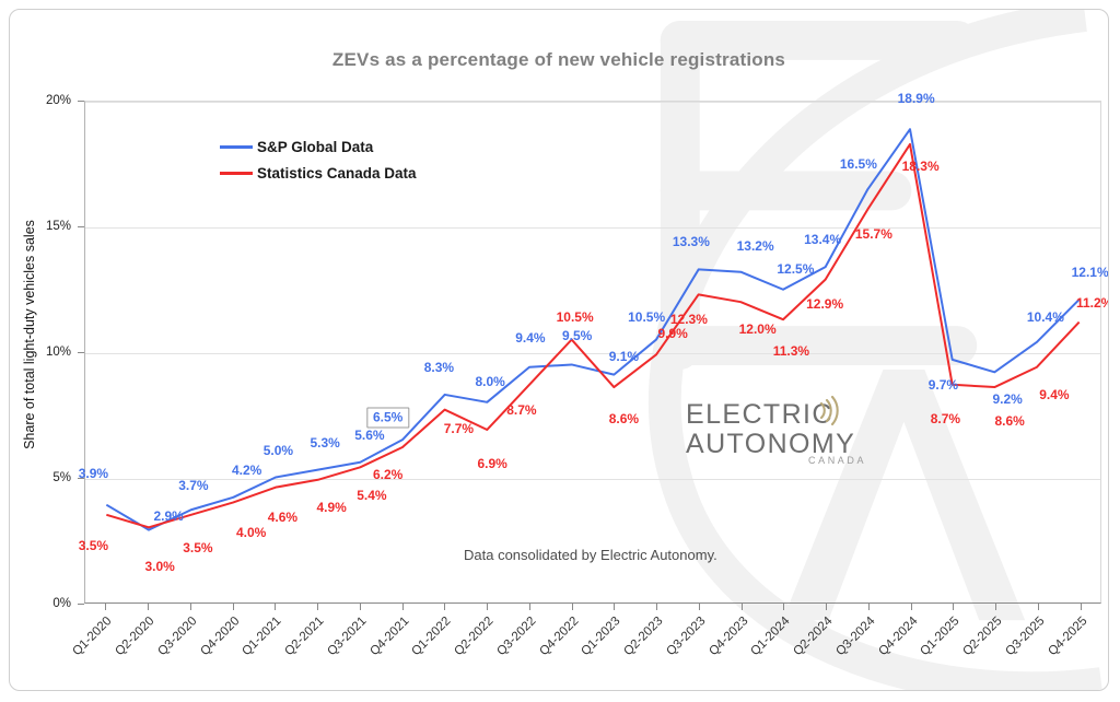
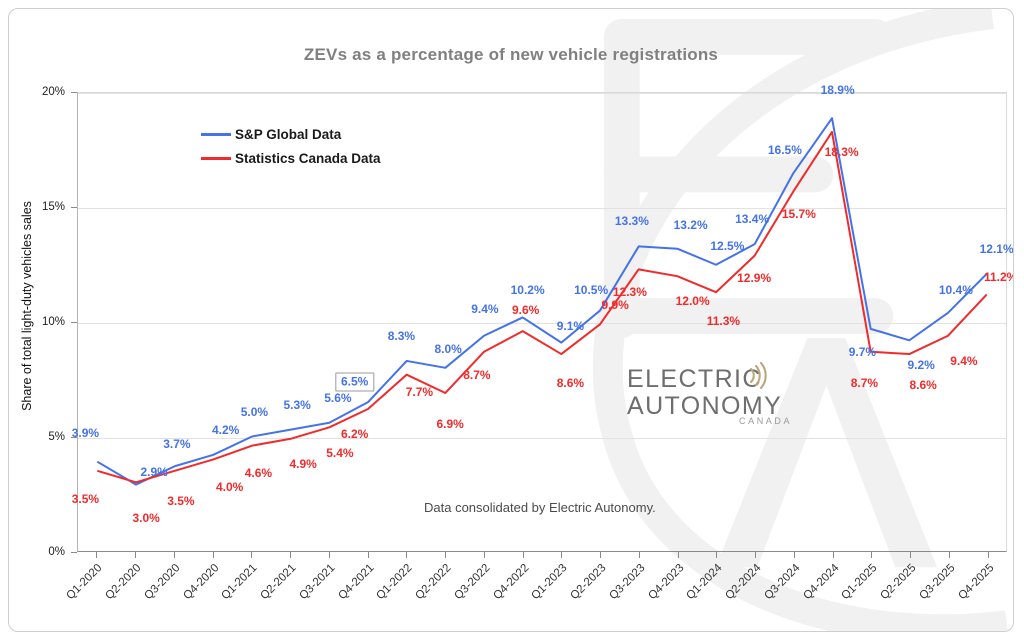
S&P Global Data/Q4-2022: 9.5% -> 10.2%
Statistics Canada Data/Q4-2022: 10.5% -> 9.6%
